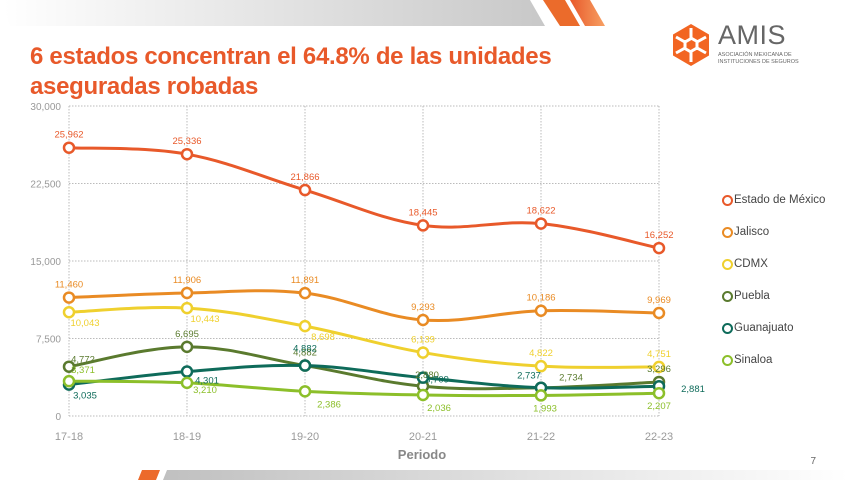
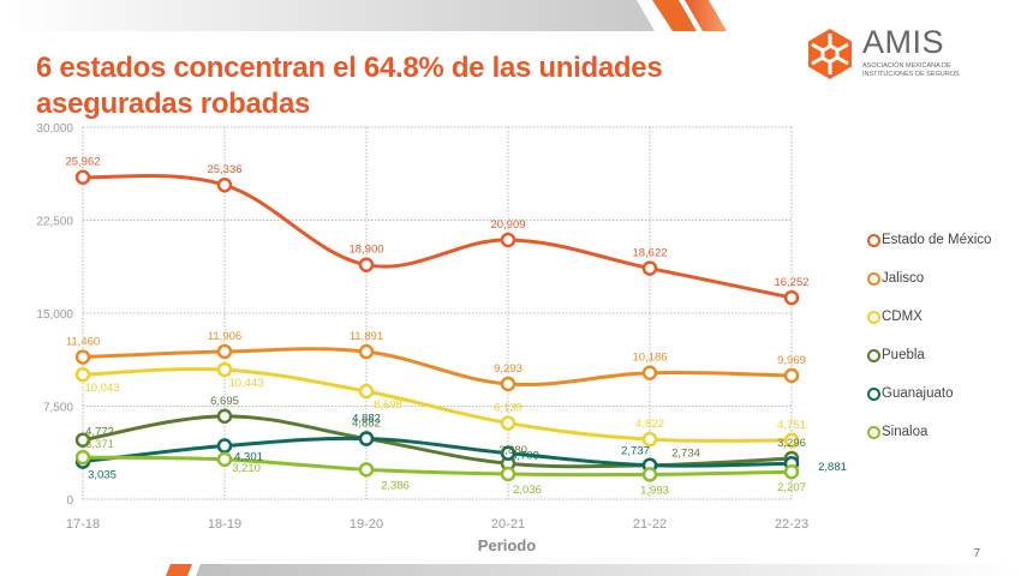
Estado de México/19-20: 21,866 -> 18,900
Estado de México/20-21: 18,445 -> 20,909
